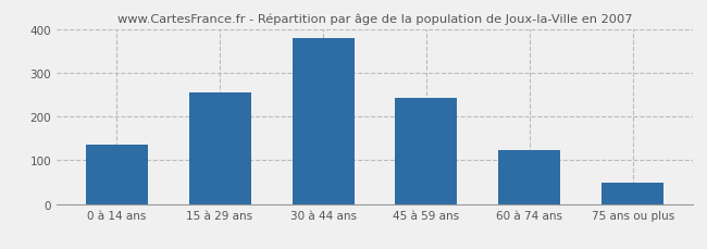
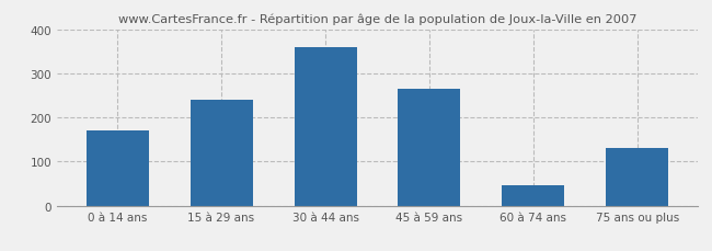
0 à 14 ans: 135 -> 170
15 à 29 ans: 255 -> 240
30 à 44 ans: 380 -> 360
45 à 59 ans: 242 -> 265
60 à 74 ans: 122 -> 45
75 ans ou plus: 49 -> 130
